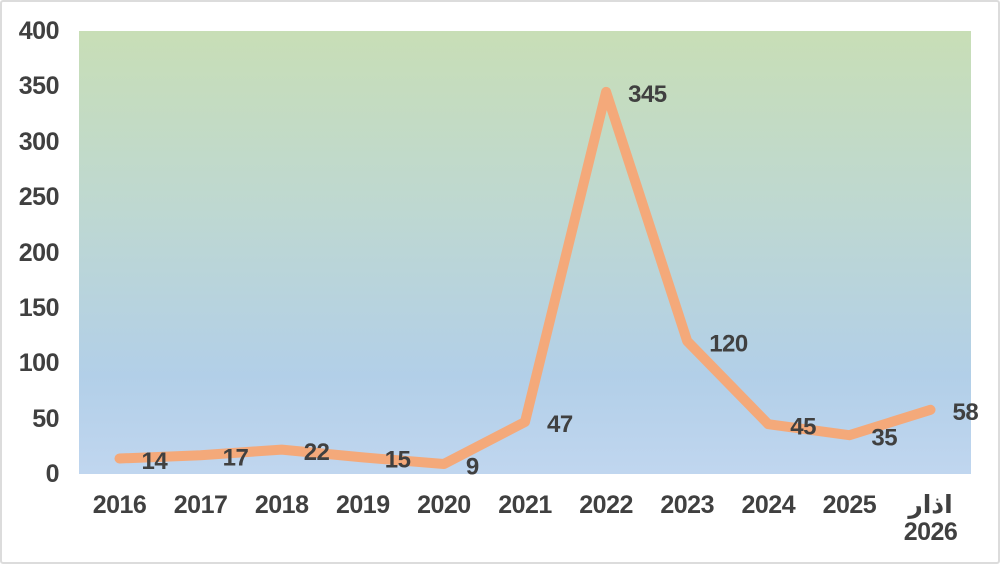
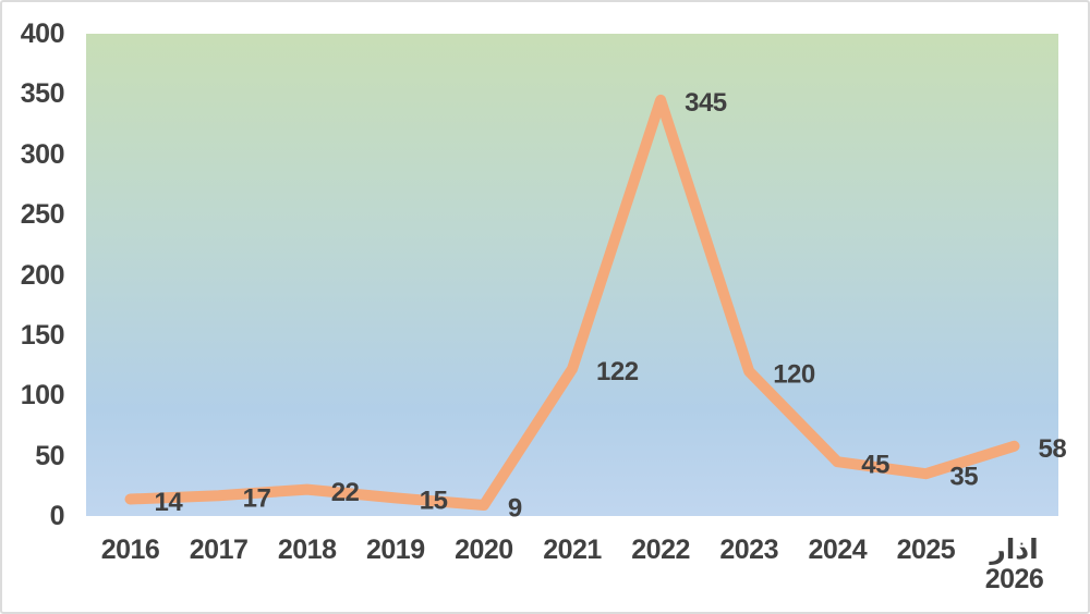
2021: 47 -> 122
